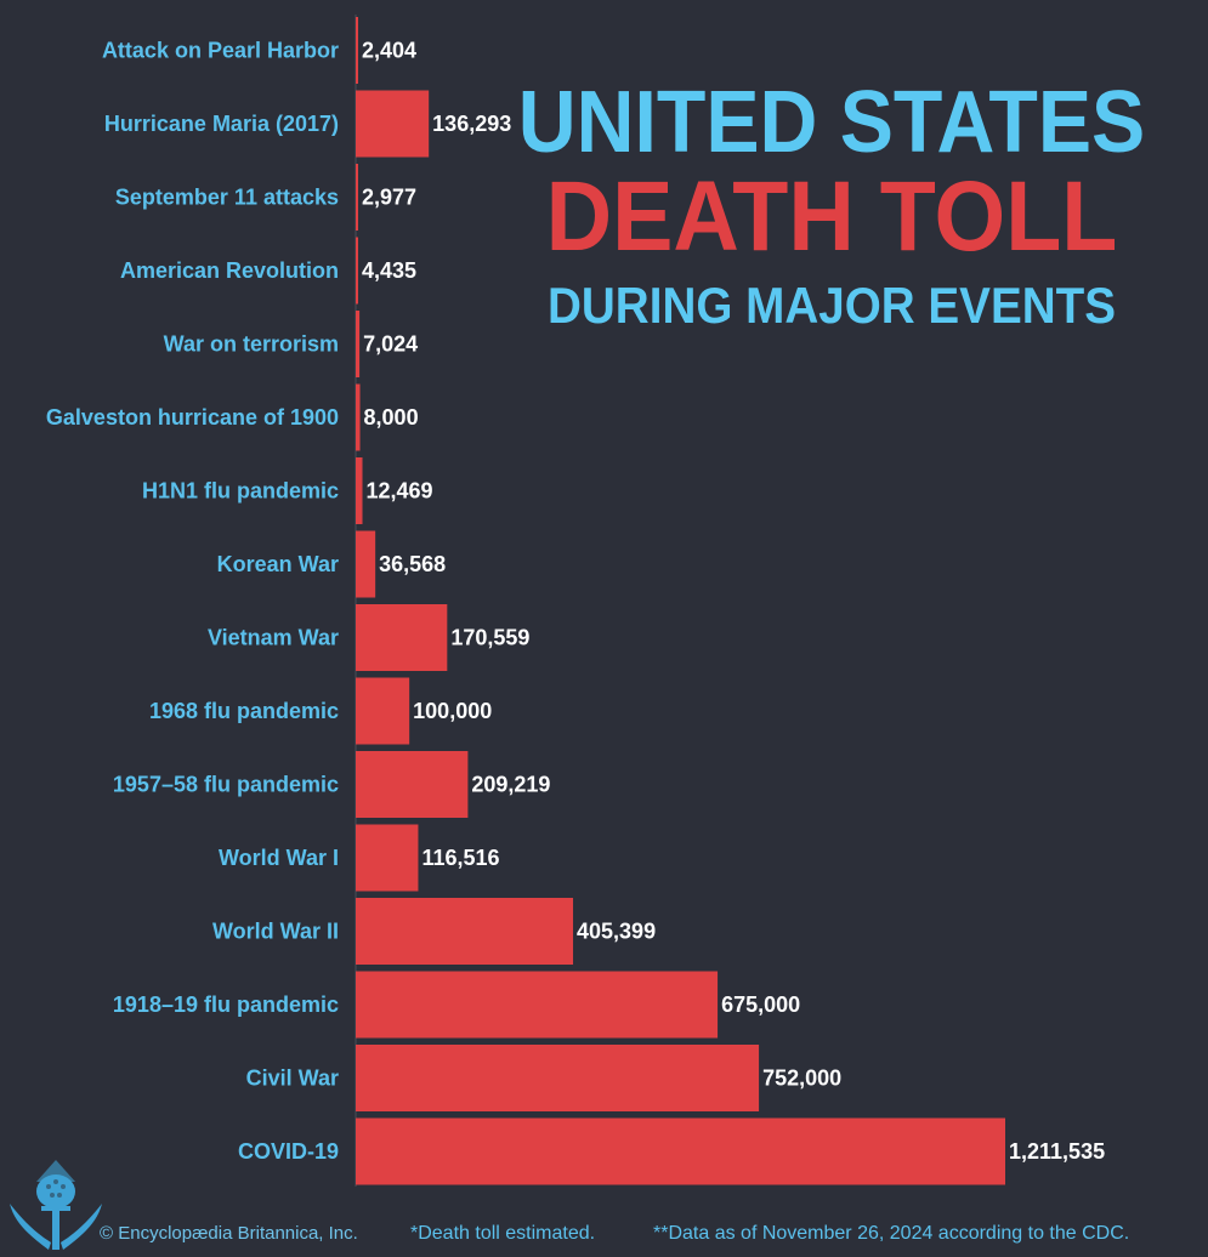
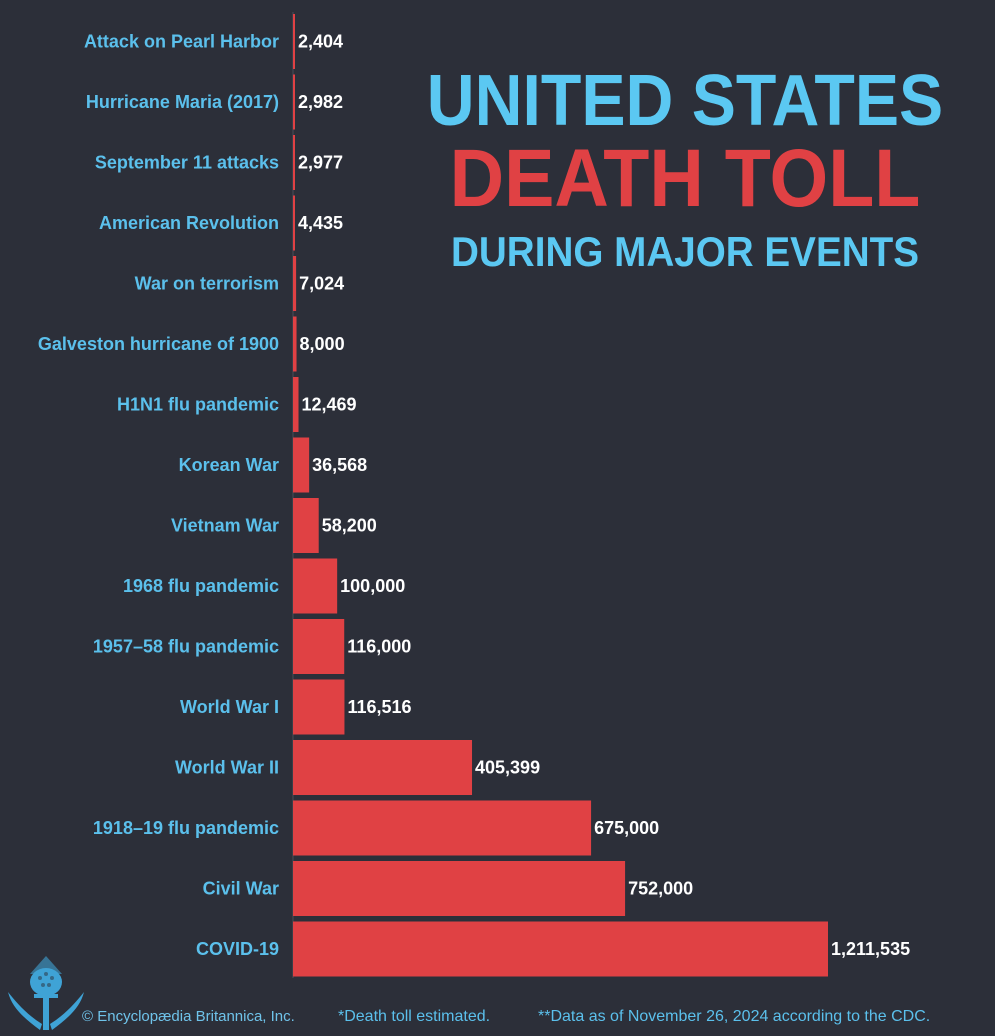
Hurricane Maria (2017): 136,293 -> 2,982
Vietnam War: 170,559 -> 58,200
1957–58 flu pandemic: 209,219 -> 116,000
